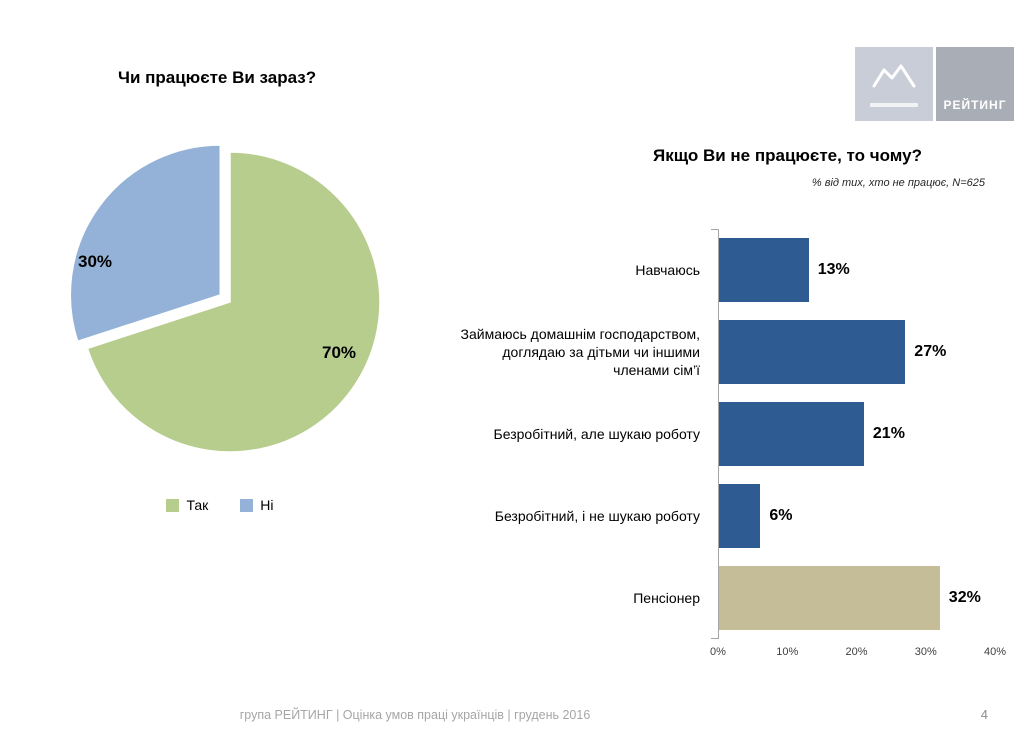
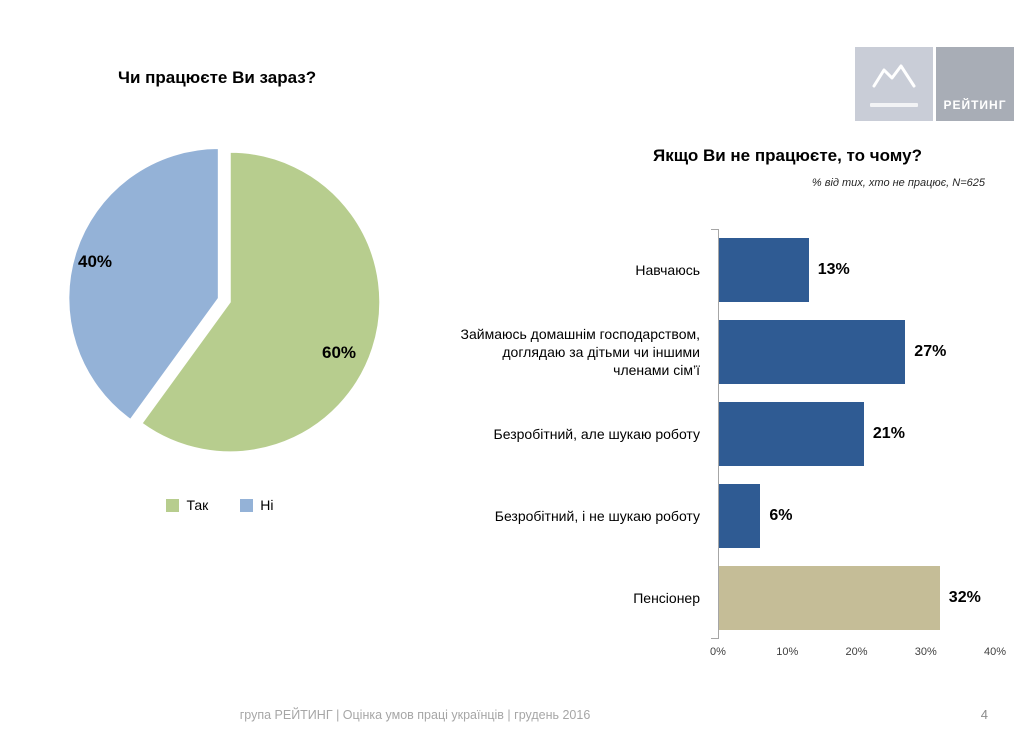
Чи працюєте Ви зараз?/Так: 70% -> 60%
Чи працюєте Ви зараз?/Ні: 30% -> 40%
